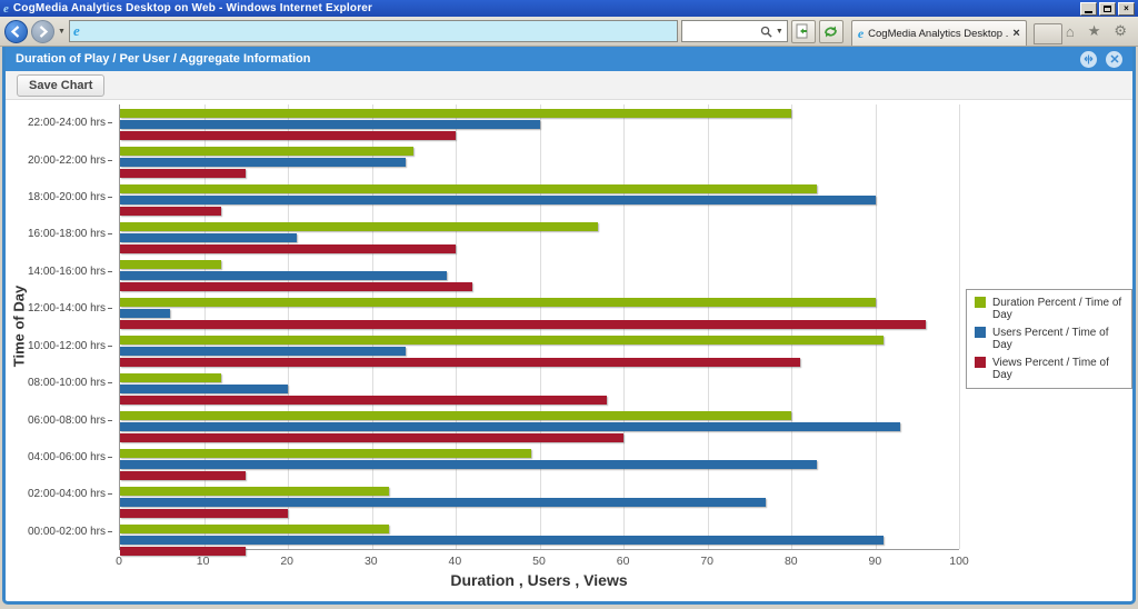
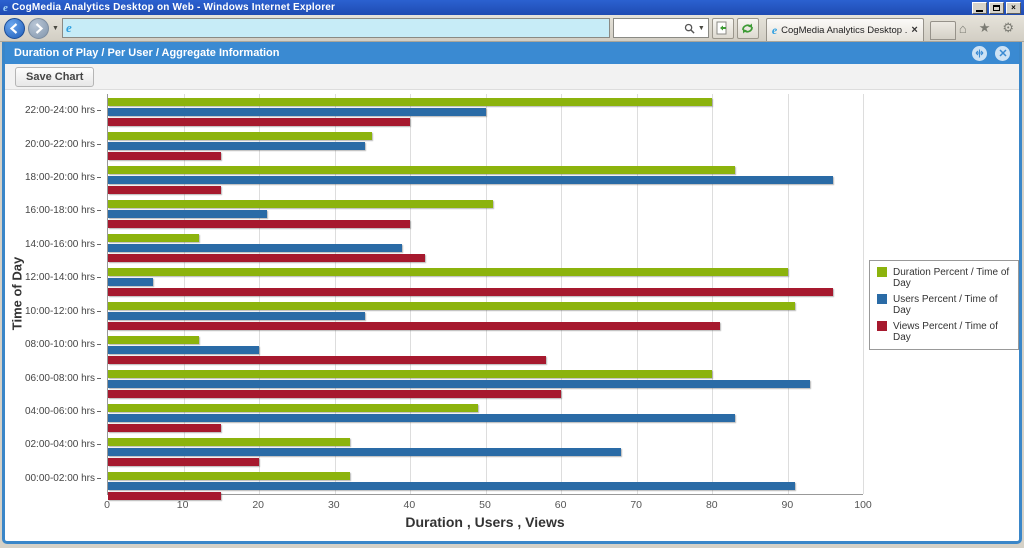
Users Percent / Time of Day/18:00-20:00 hrs: 90 -> 96
Views Percent / Time of Day/18:00-20:00 hrs: 12 -> 15
Duration Percent / Time of Day/16:00-18:00 hrs: 57 -> 51
Users Percent / Time of Day/02:00-04:00 hrs: 77 -> 68
